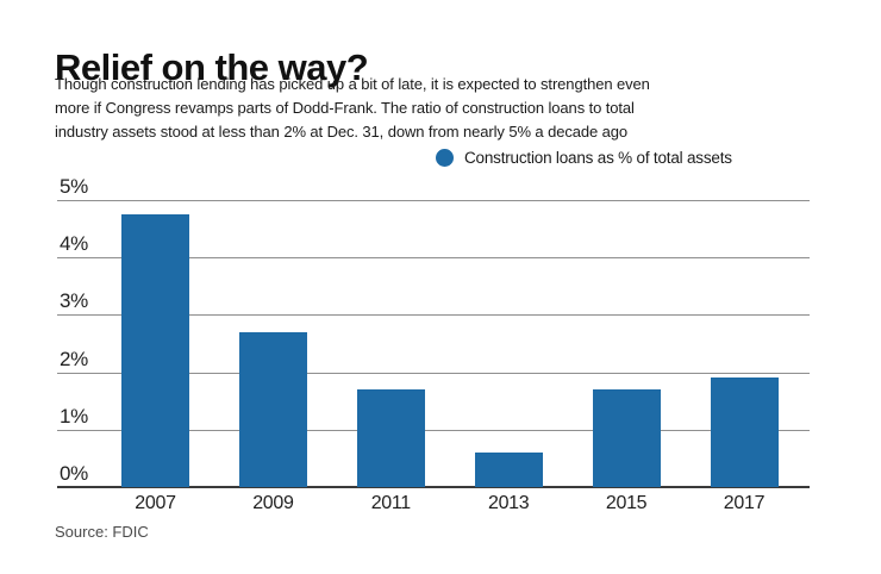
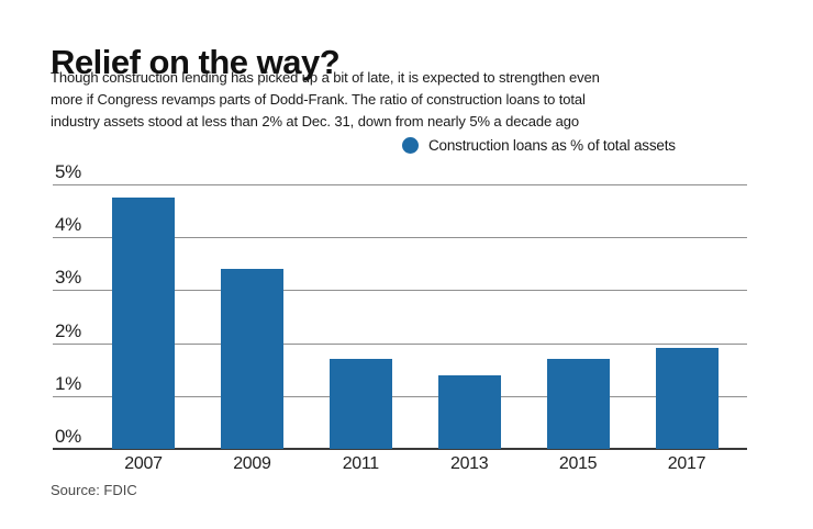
2009: 2.7% -> 3.4%
2013: 0.6% -> 1.4%
